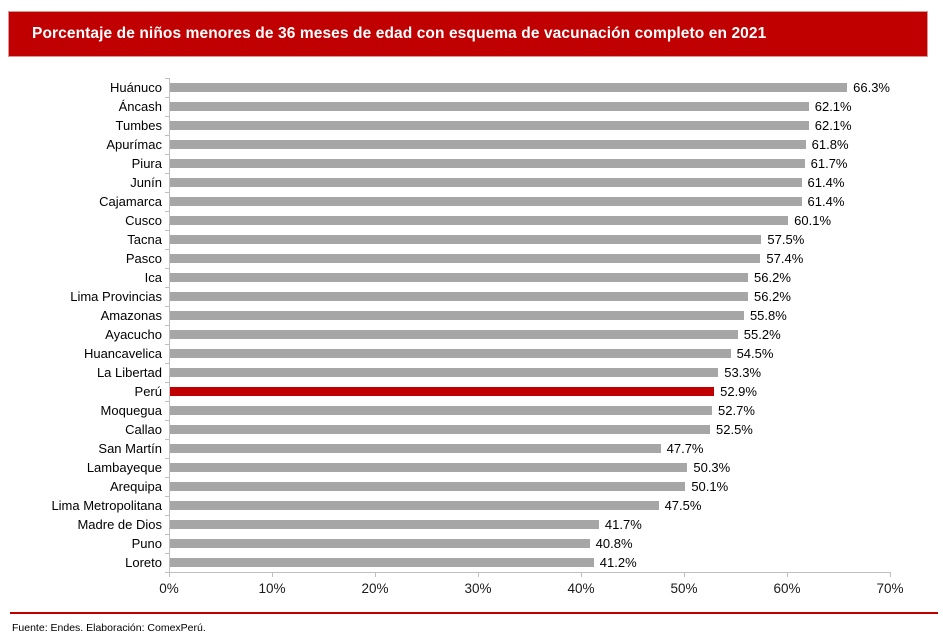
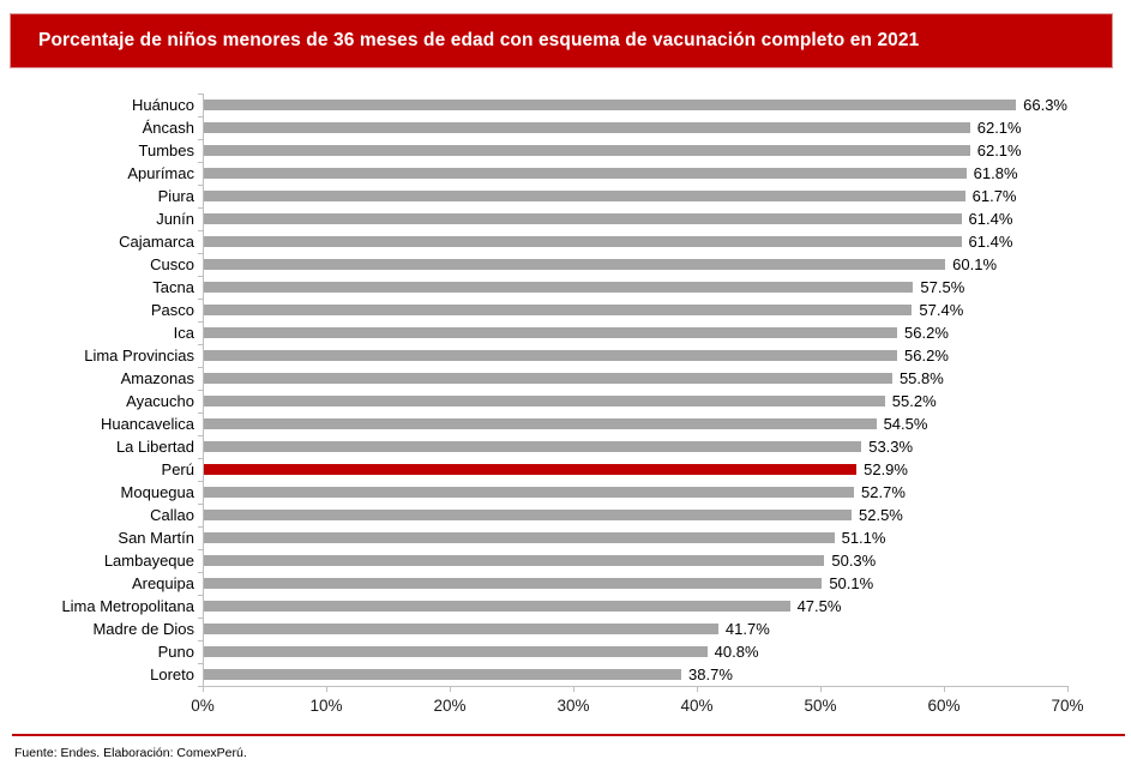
San Martín: 47.7% -> 51.1%
Loreto: 41.2% -> 38.7%
